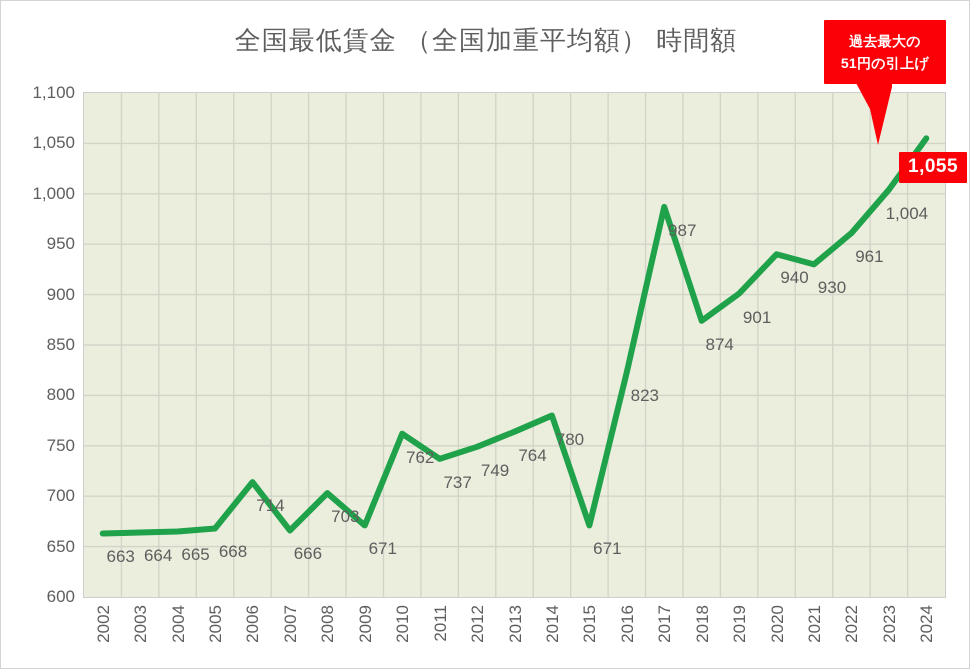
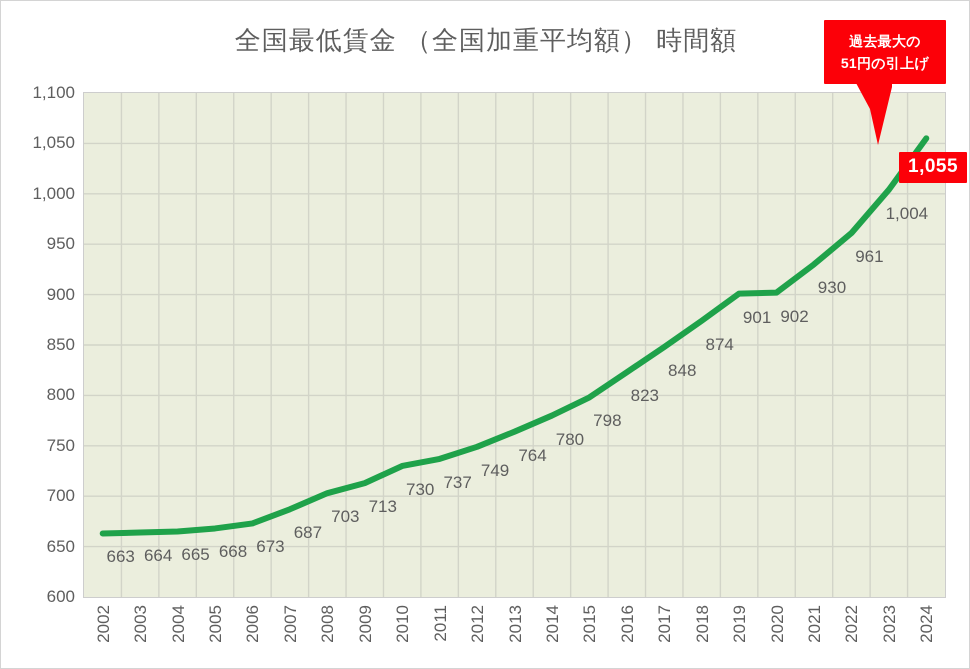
2006: 714 -> 673
2007: 666 -> 687
2009: 671 -> 713
2010: 762 -> 730
2015: 671 -> 798
2017: 987 -> 848
2020: 940 -> 902
